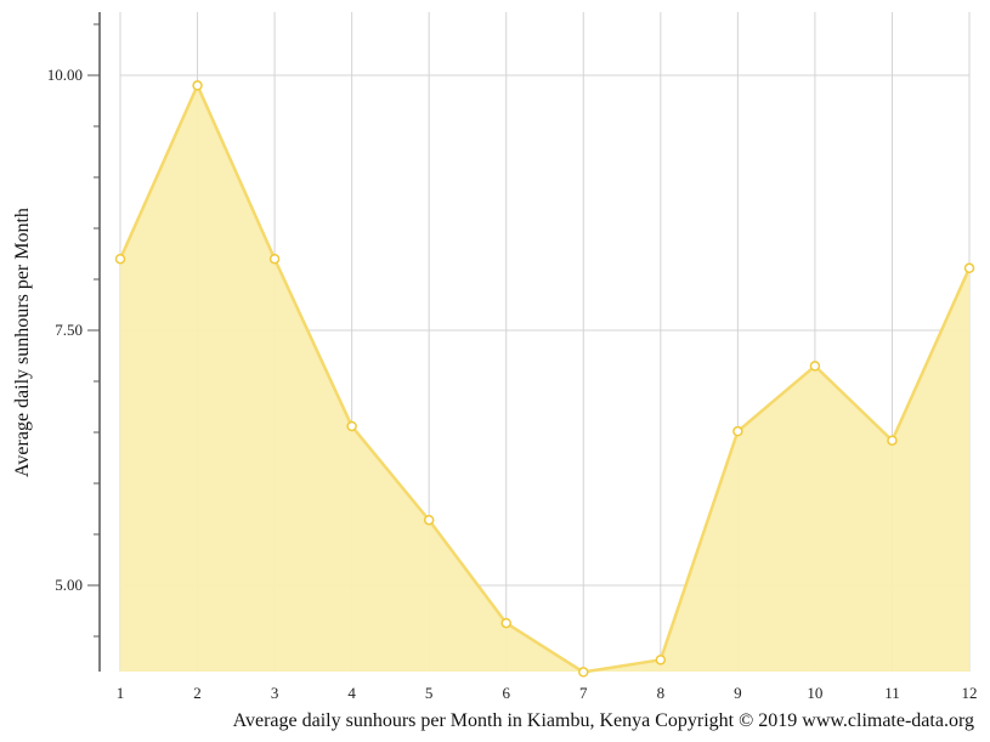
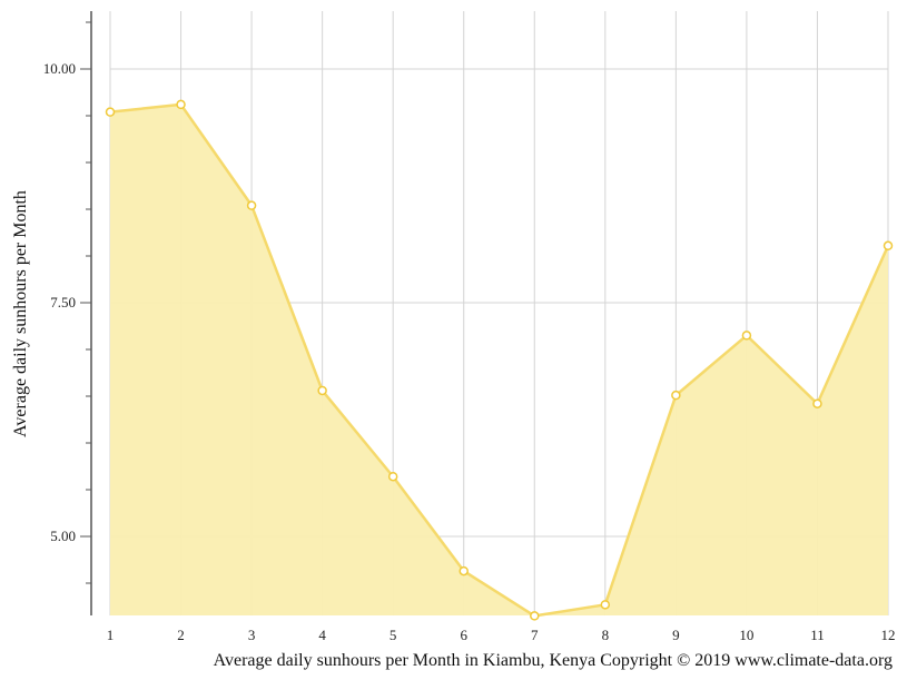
1: 8.2 -> 9.5
2: 9.9 -> 9.6
3: 8.2 -> 8.5
